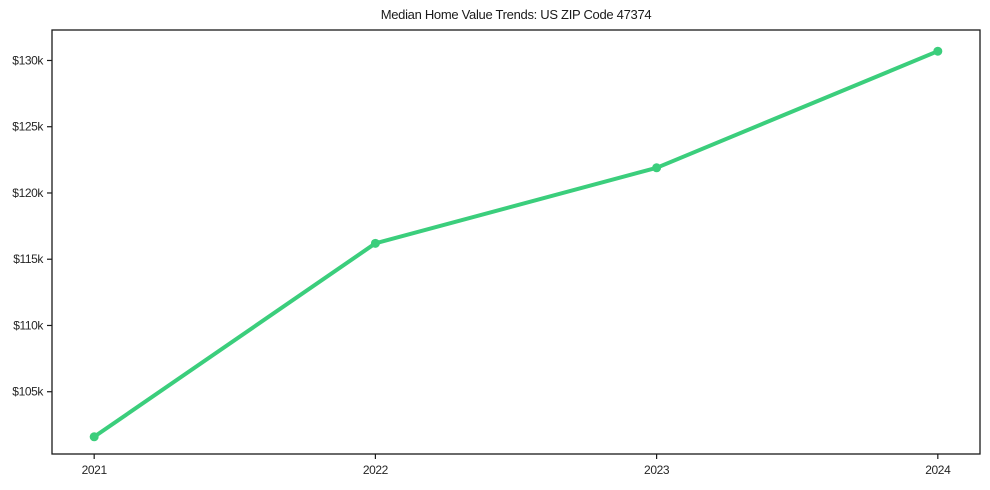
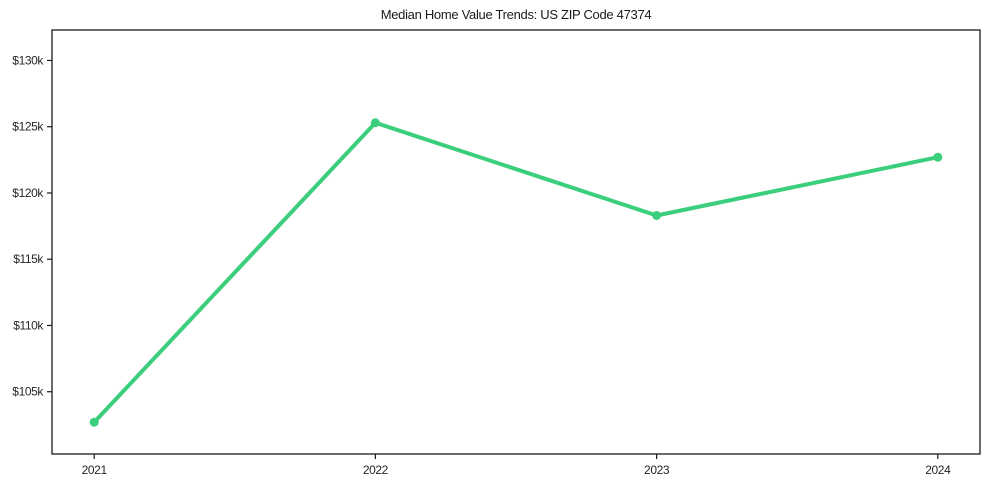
2021: $101.6k -> $102.7k
2022: $116.2k -> $125.3k
2023: $121.9k -> $118.3k
2024: $130.7k -> $122.7k
